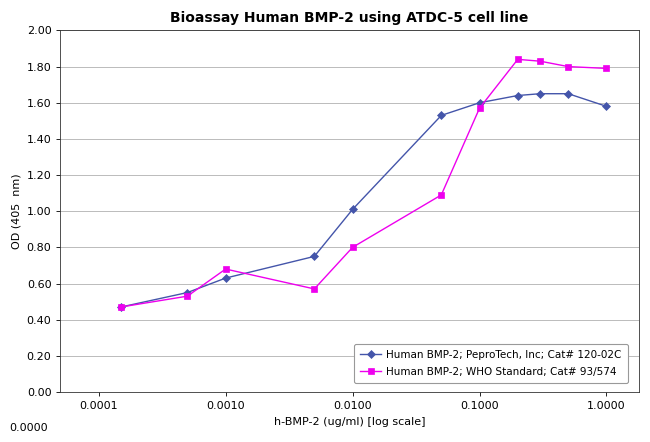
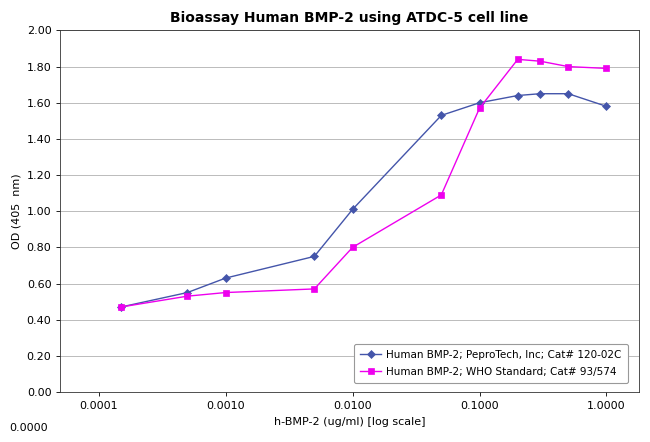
Human BMP-2; WHO Standard; Cat# 93/574/0.0010: 0.68 -> 0.55
